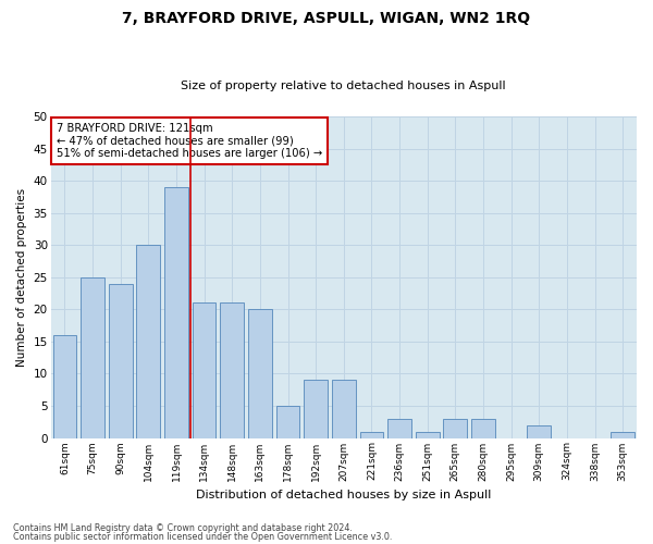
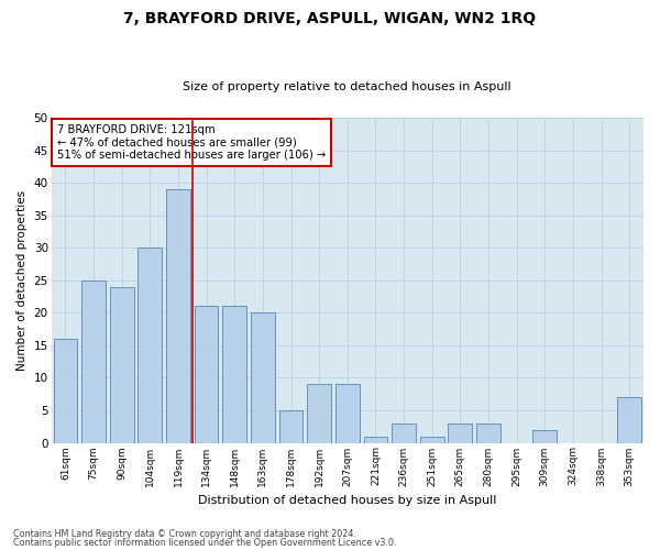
353sqm: 1 -> 7
